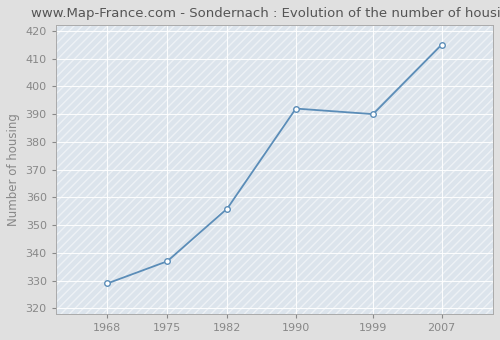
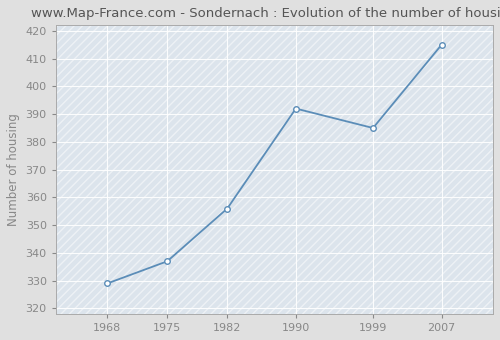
1999: 390 -> 385
